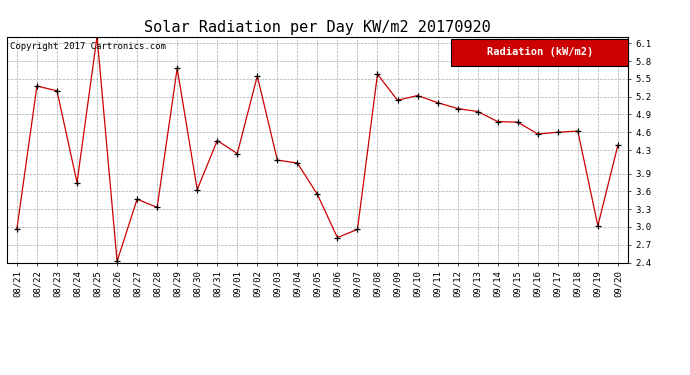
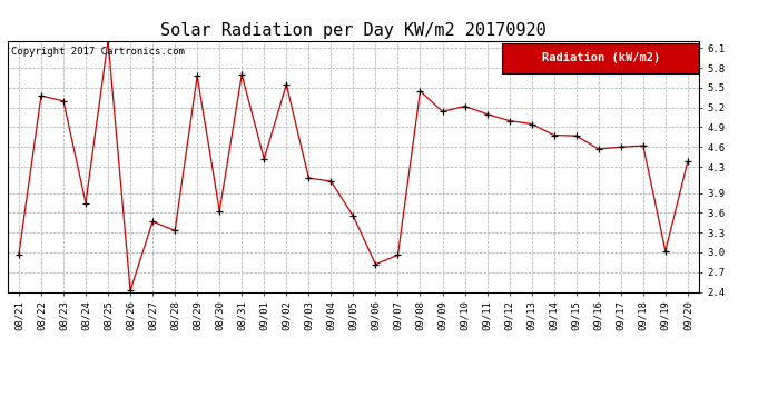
08/31: 4.46 -> 5.70
09/01: 4.24 -> 4.42
09/08: 5.58 -> 5.45
